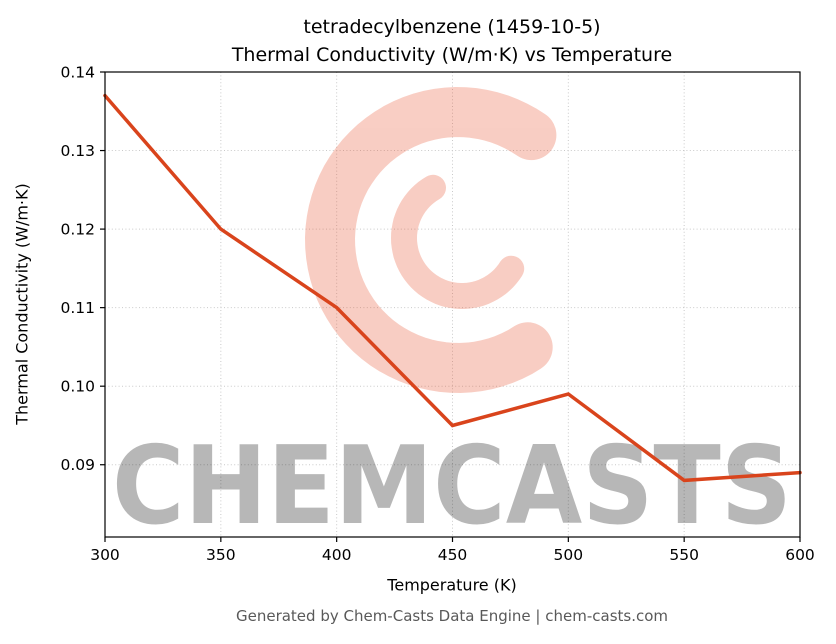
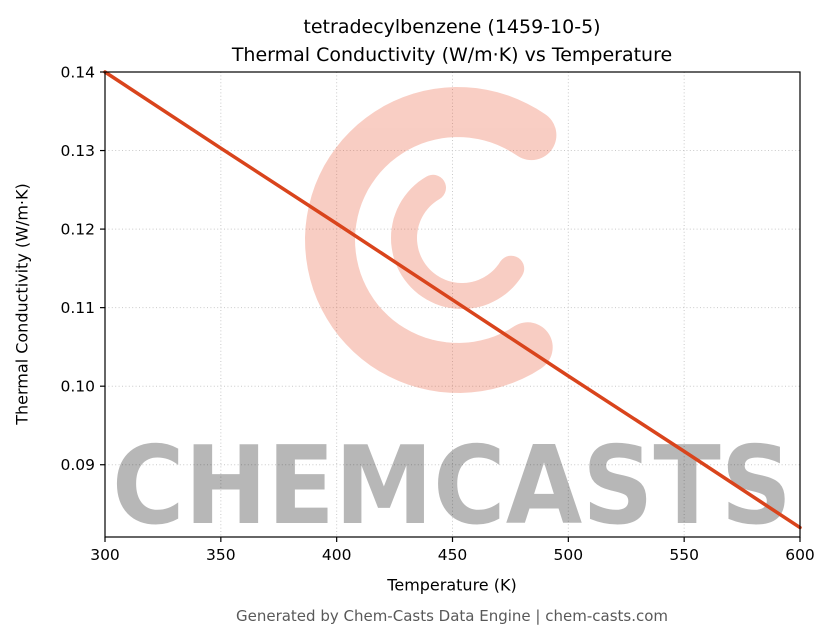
300: 0.137 -> 0.140
350: 0.120 -> 0.130
400: 0.110 -> 0.121
450: 0.095 -> 0.111
500: 0.099 -> 0.101
550: 0.088 -> 0.092
600: 0.089 -> 0.082
